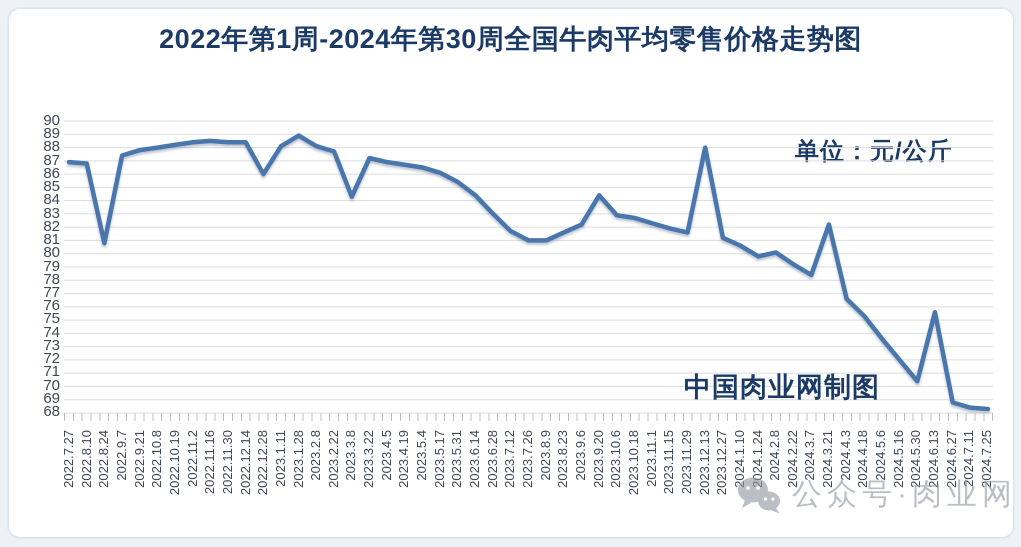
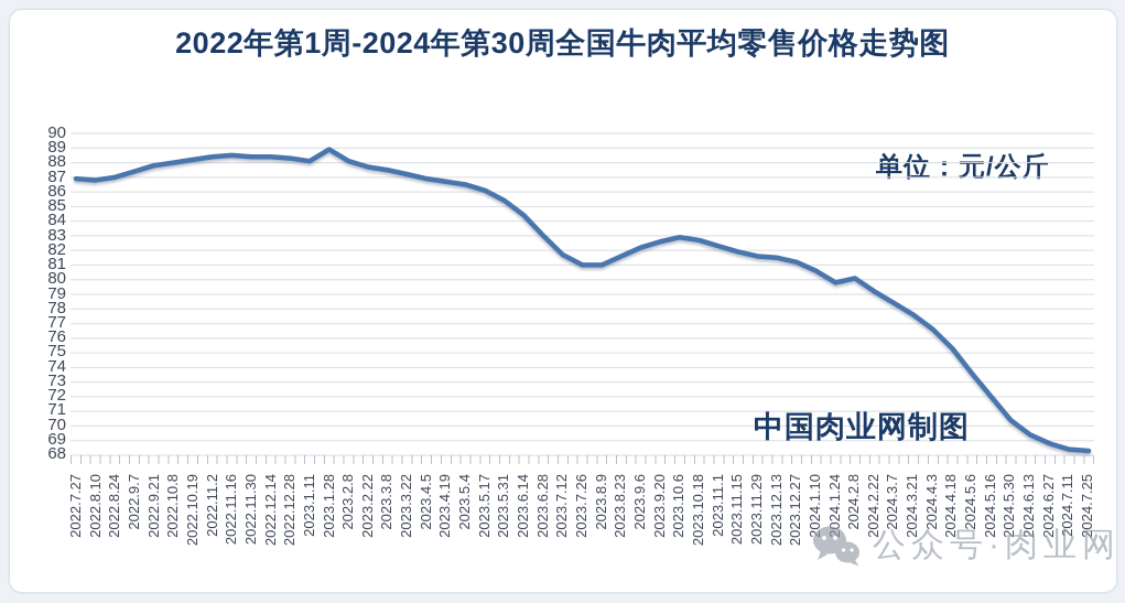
2022.8.24: 80.8 -> 87.0
2022.12.28: 86.0 -> 88.3
2023.3.8: 84.3 -> 87.5
2023.9.20: 84.4 -> 82.6
2023.12.13: 88.0 -> 81.5
2024.3.21: 82.2 -> 77.6
2024.6.13: 75.6 -> 69.4
